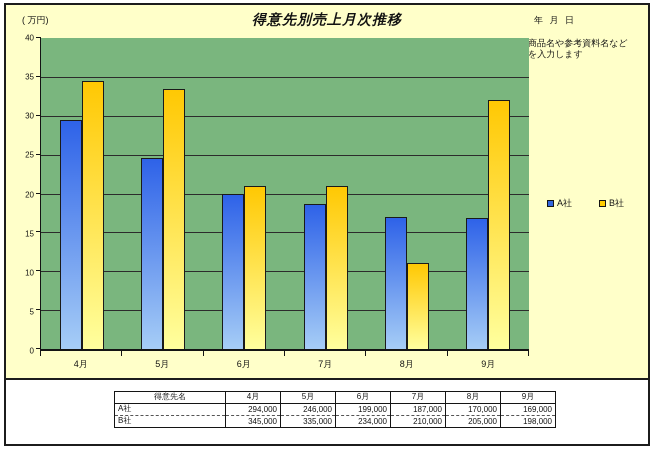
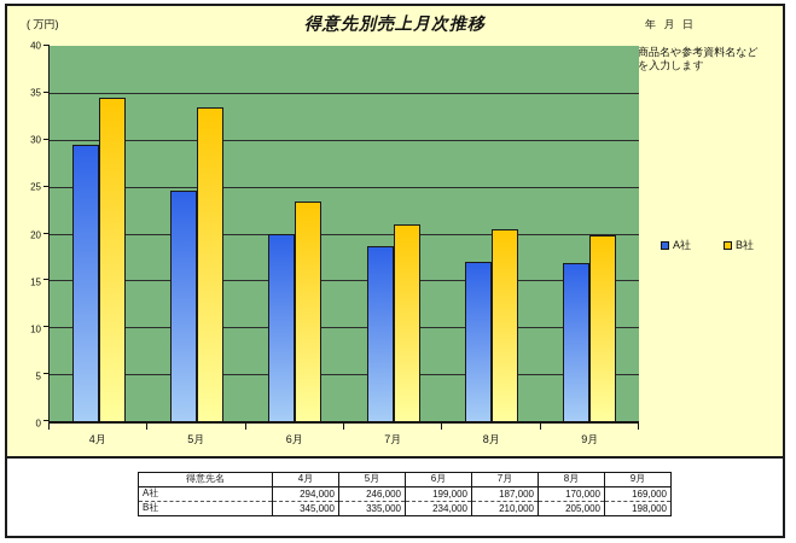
B社/6月: 21 -> 23
B社/8月: 11 -> 20
B社/9月: 32 -> 20
